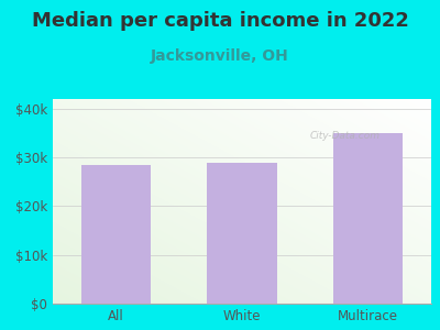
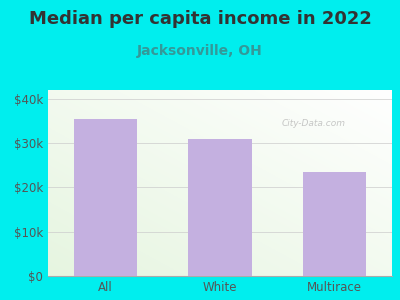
All: $28.5k -> $35.5k
White: $29.0k -> $31.0k
Multirace: $35.0k -> $23.5k
